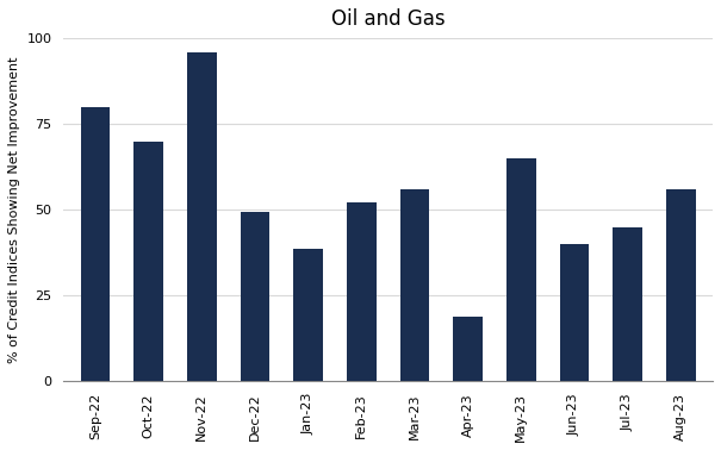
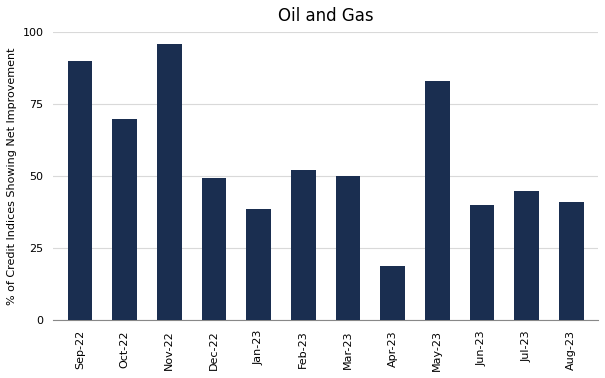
Sep-22: 80.0 -> 90.0
Mar-23: 56.0 -> 50.0
May-23: 65.0 -> 83.0
Aug-23: 56.0 -> 41.0
